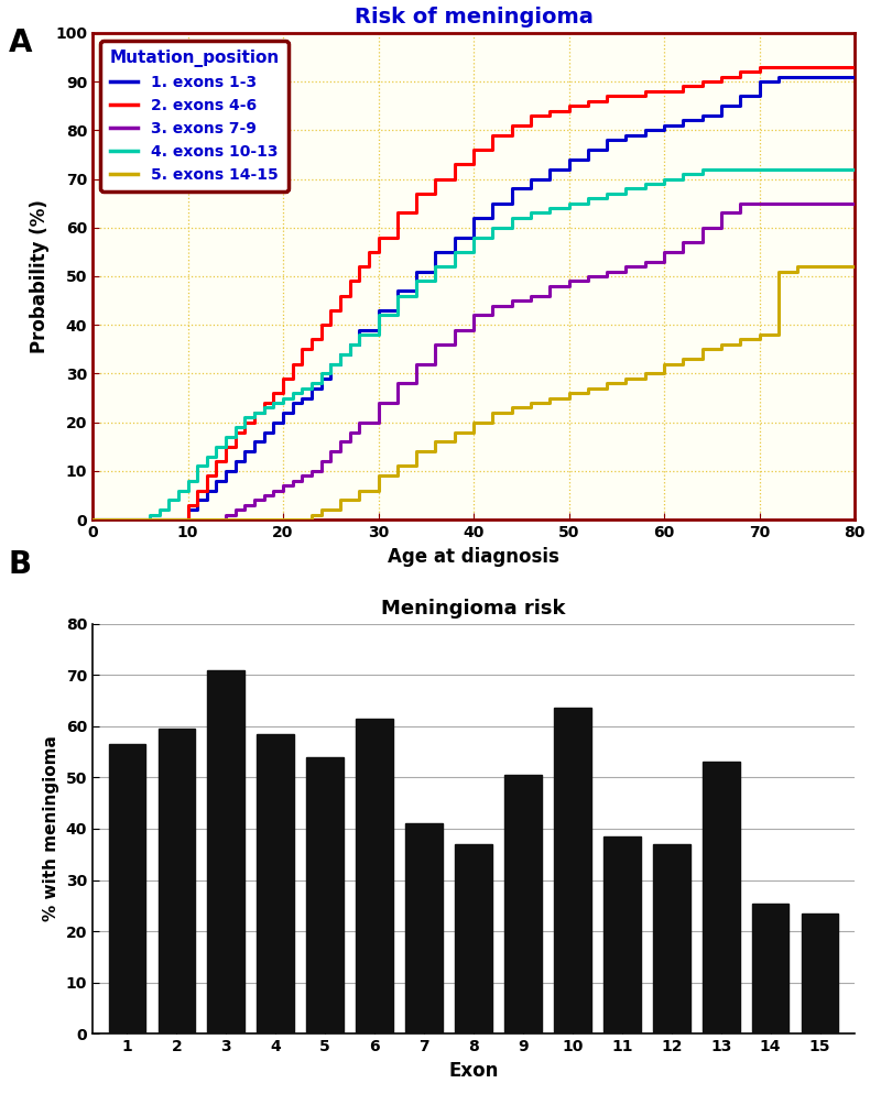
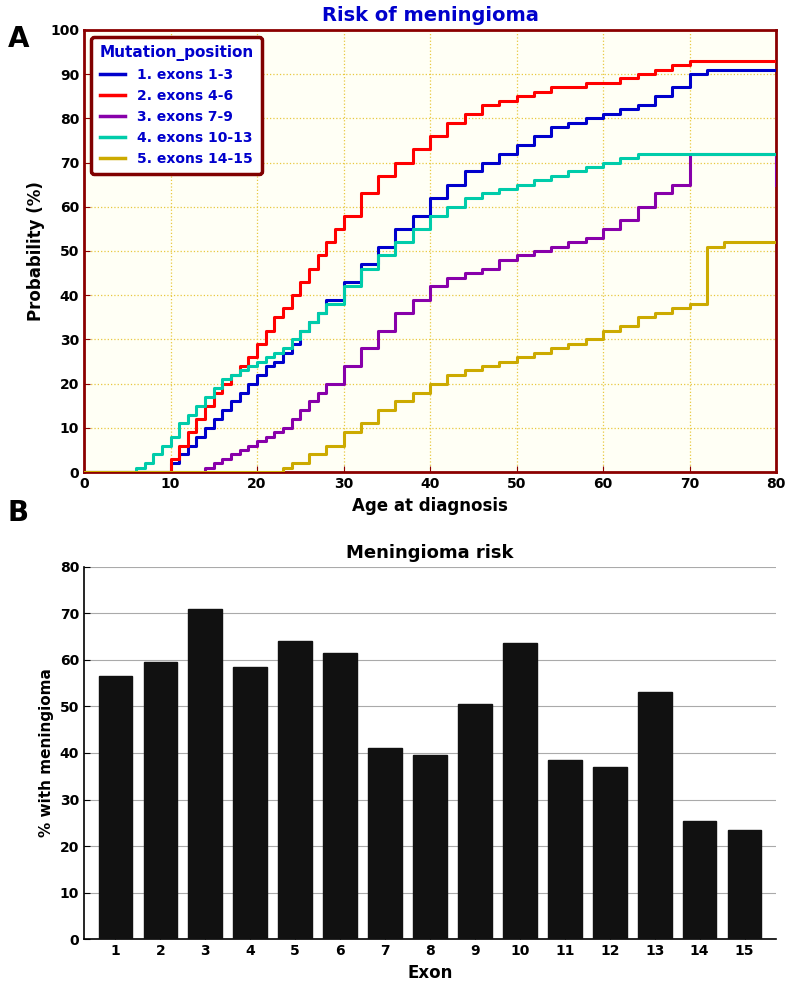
Risk of meningioma/3. exons 7-9/70: 65 -> 72
Meningioma risk/5: 54.0 -> 64.0
Meningioma risk/8: 37.0 -> 39.5
